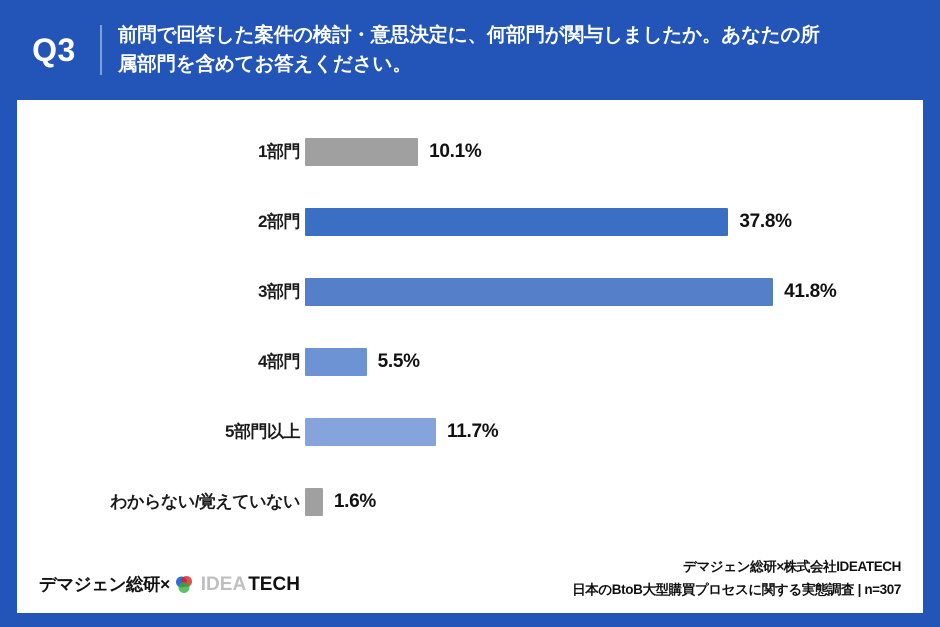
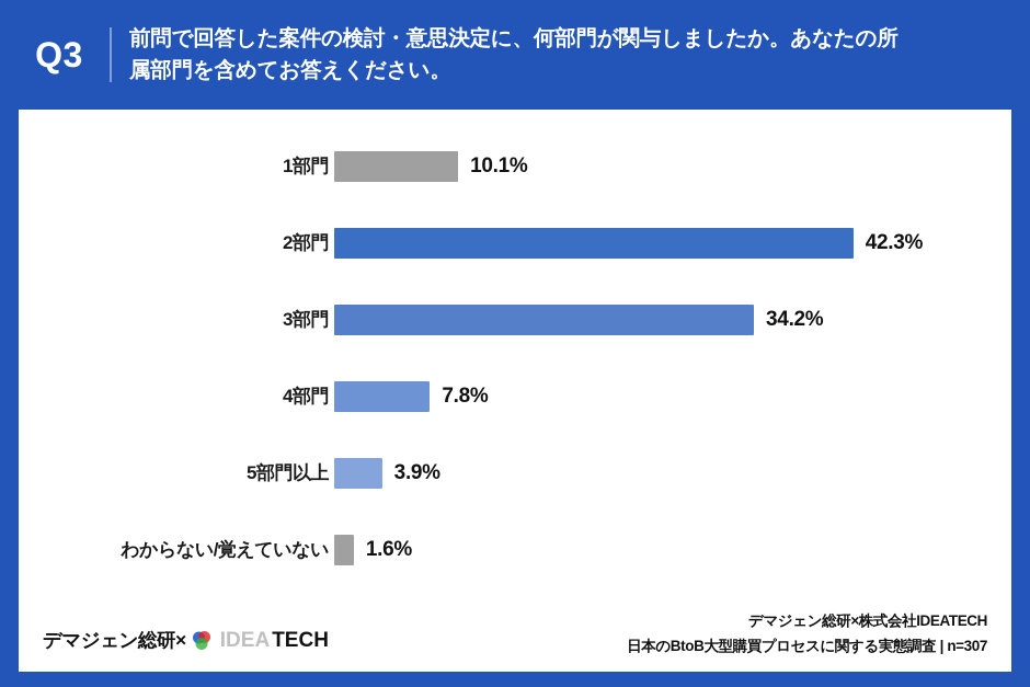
2部門: 37.8% -> 42.3%
3部門: 41.8% -> 34.2%
4部門: 5.5% -> 7.8%
5部門以上: 11.7% -> 3.9%
